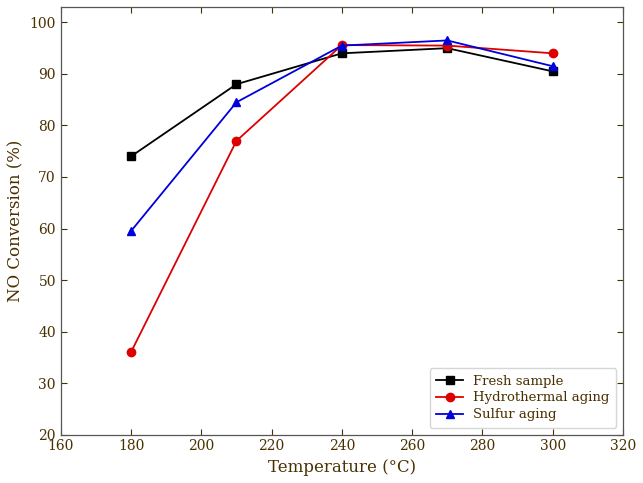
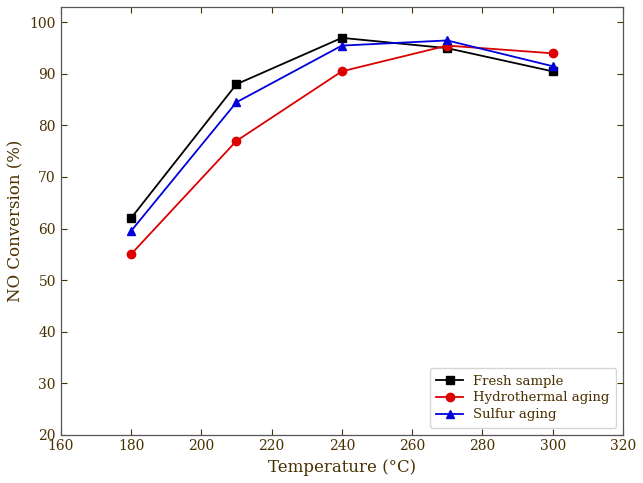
Fresh sample/180: 74.0 -> 62.0
Hydrothermal aging/180: 36.0 -> 55.0
Fresh sample/240: 94.0 -> 97.0
Hydrothermal aging/240: 95.6 -> 90.5
